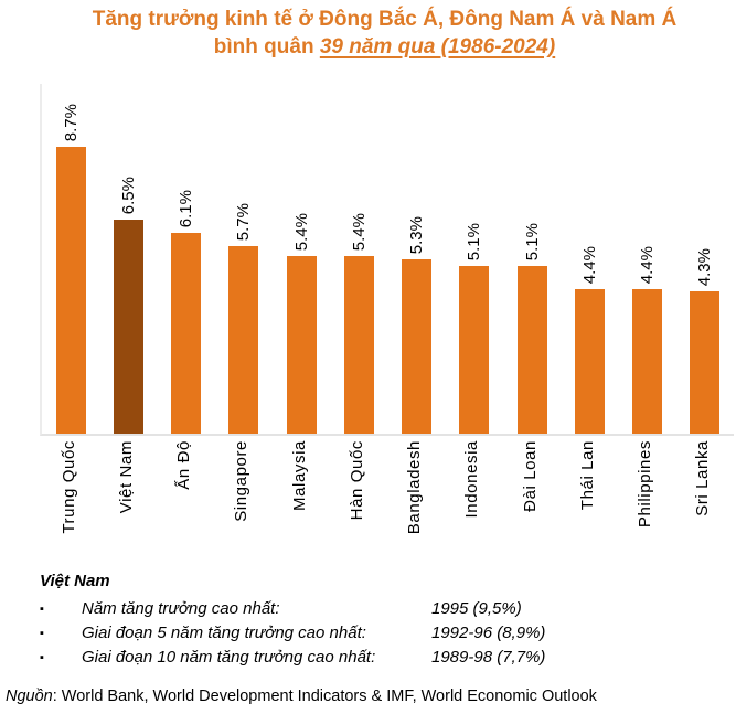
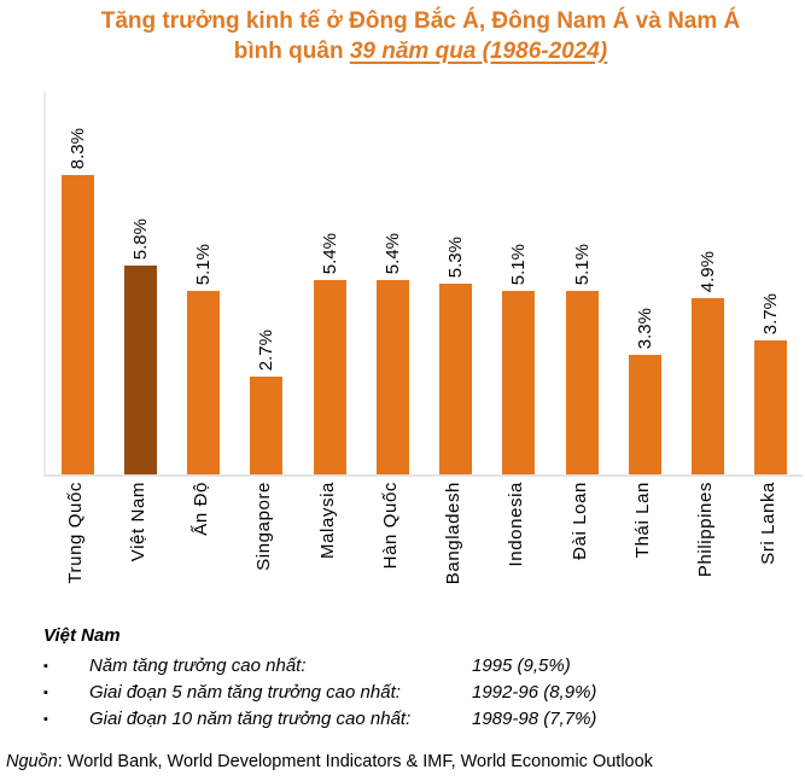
Trung Quốc: 8.7% -> 8.3%
Việt Nam: 6.5% -> 5.8%
Ấn Độ: 6.1% -> 5.1%
Singapore: 5.7% -> 2.7%
Thái Lan: 4.4% -> 3.3%
Philippines: 4.4% -> 4.9%
Sri Lanka: 4.3% -> 3.7%
